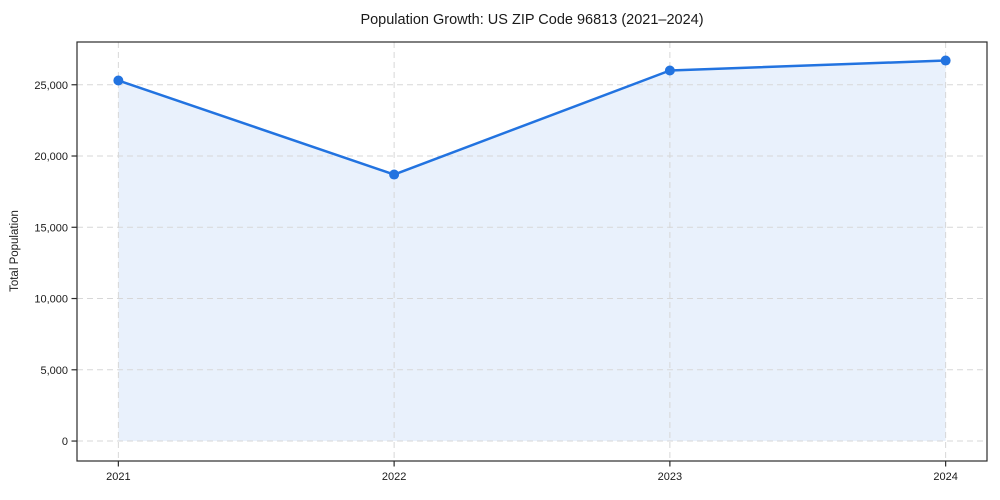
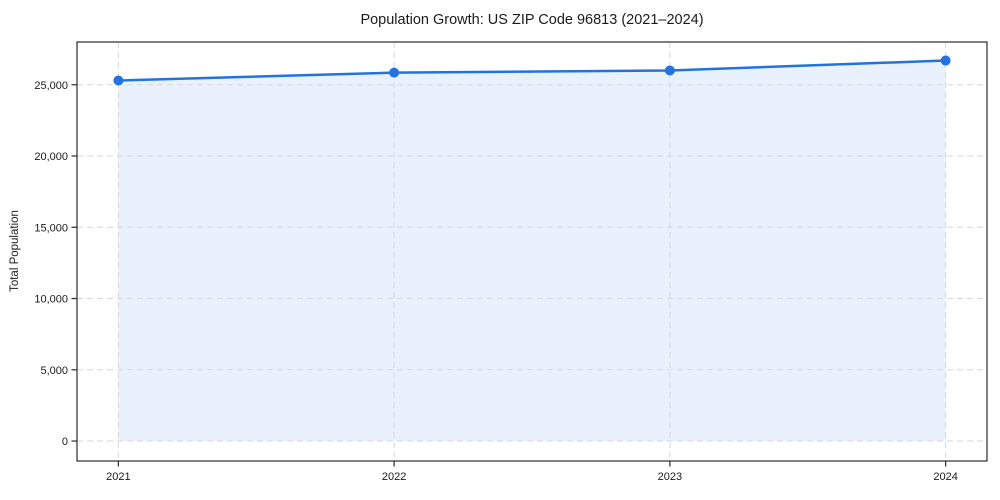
2022: 18700 -> 25800
